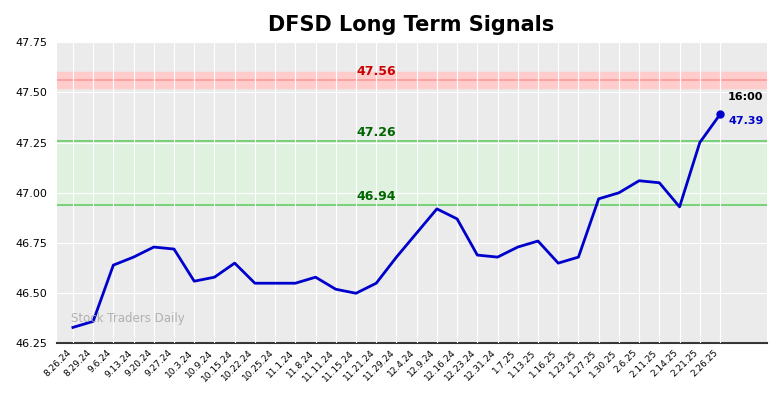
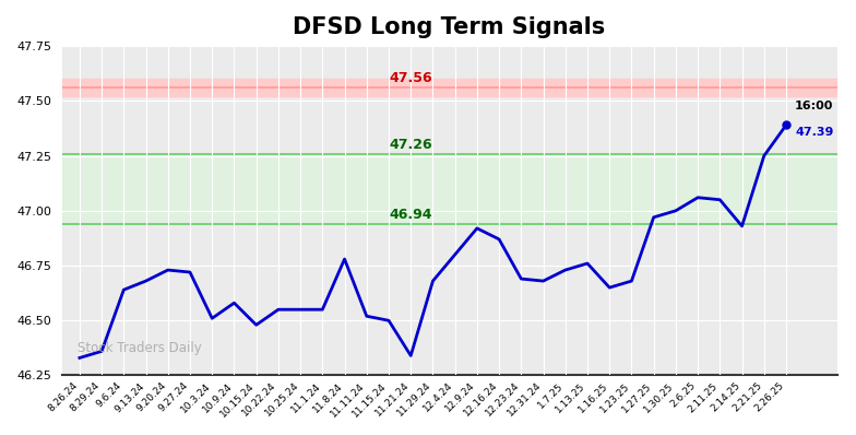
10.3.24: 46.56 -> 46.51
10.15.24: 46.65 -> 46.48
11.8.24: 46.58 -> 46.78
11.21.24: 46.55 -> 46.34
